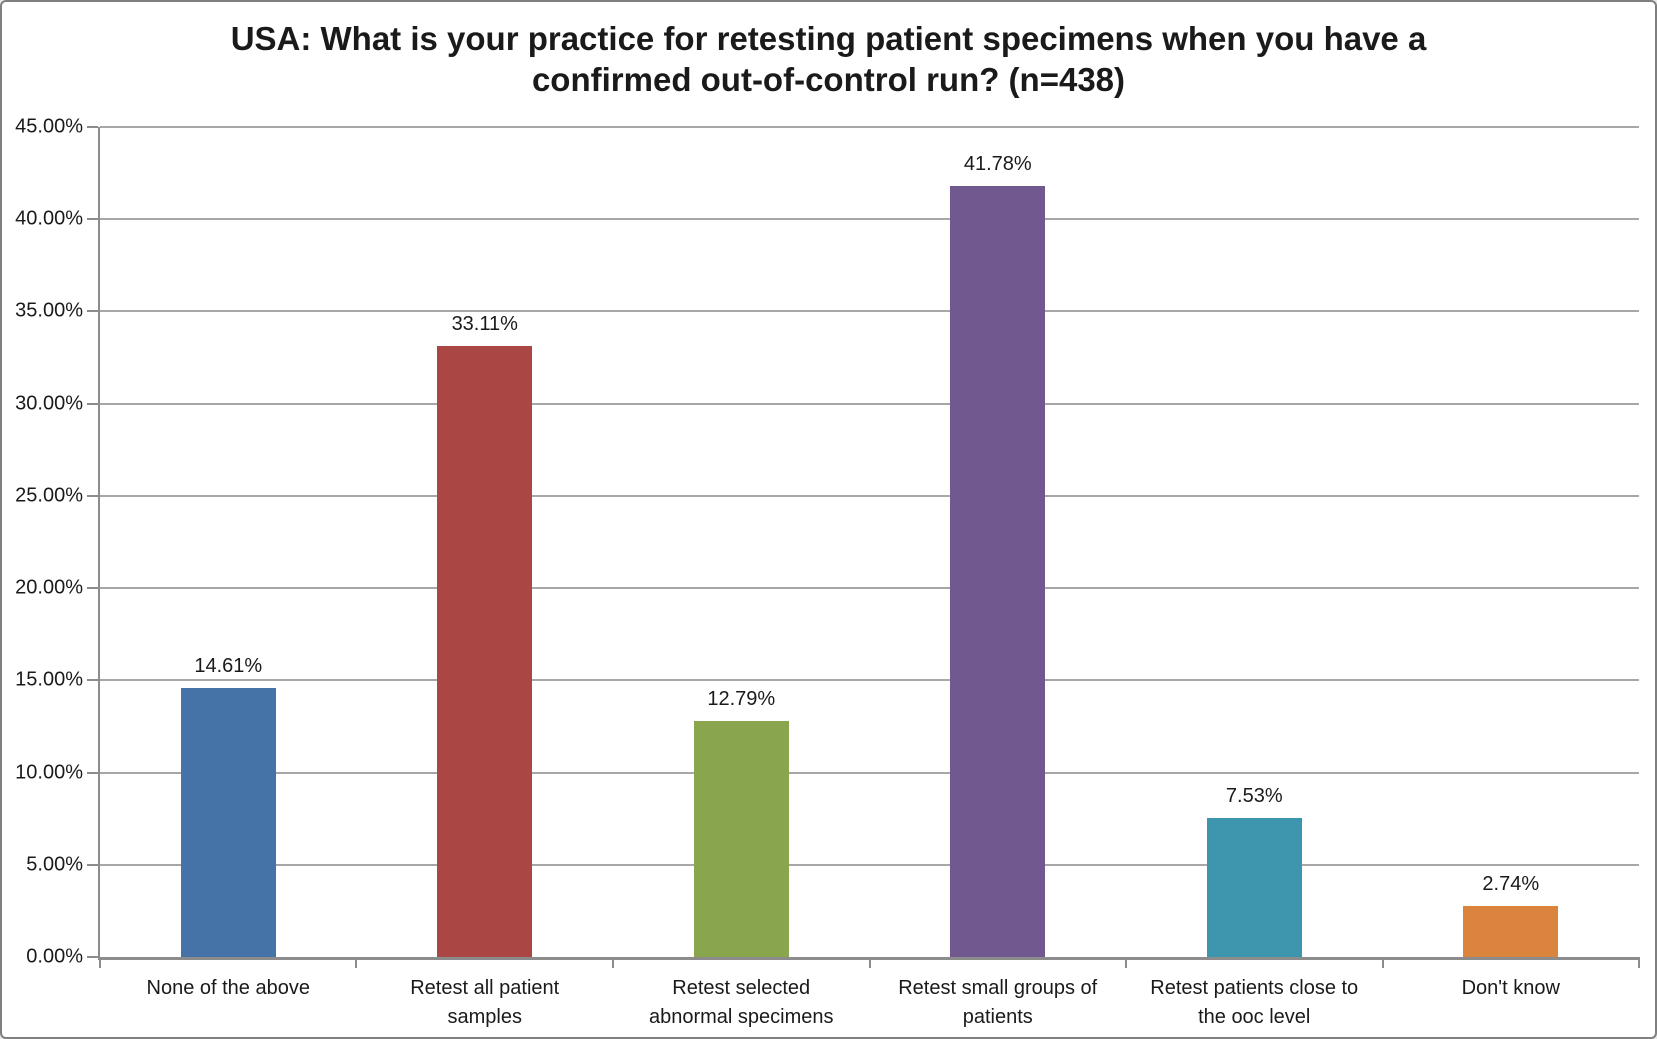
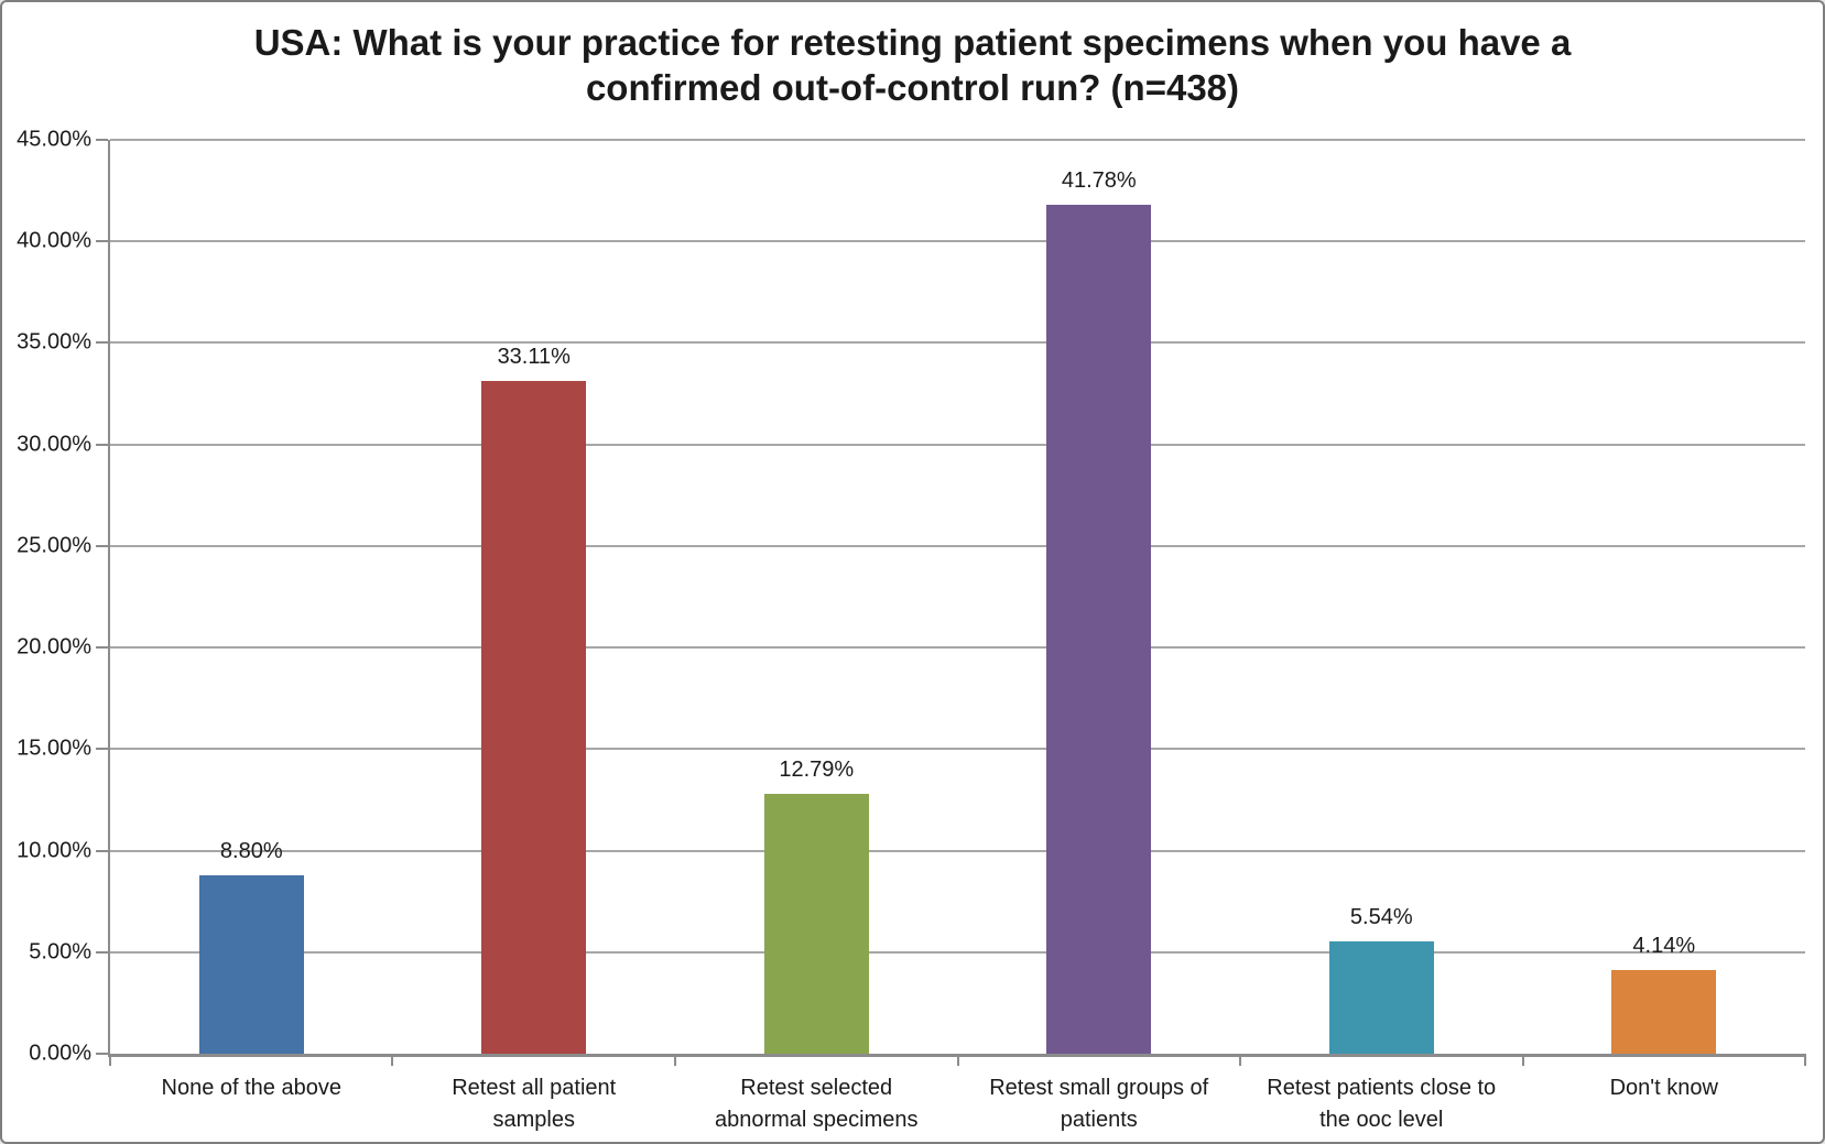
None of the above: 14.61% -> 8.80%
Retest patients close to the ooc level: 7.53% -> 5.54%
Don't know: 2.74% -> 4.14%
